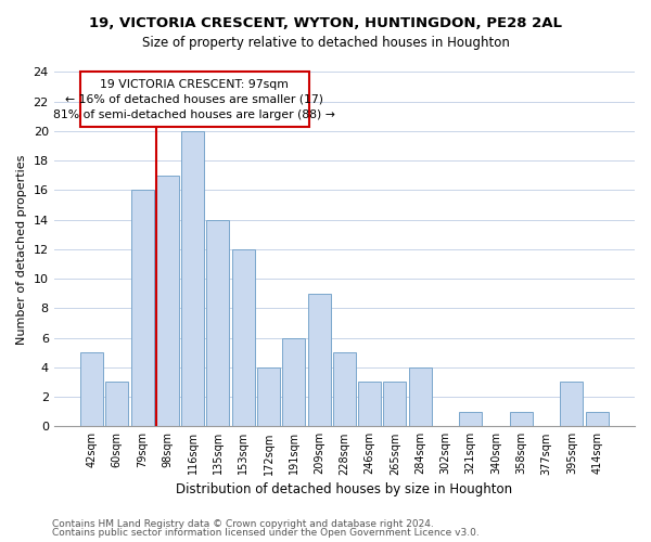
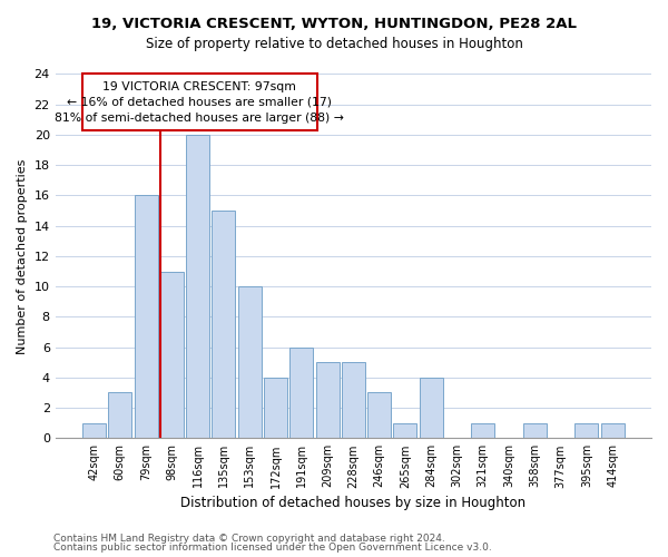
42sqm: 5 -> 1
98sqm: 17 -> 11
135sqm: 14 -> 15
153sqm: 12 -> 10
209sqm: 9 -> 5
265sqm: 3 -> 1
395sqm: 3 -> 1
